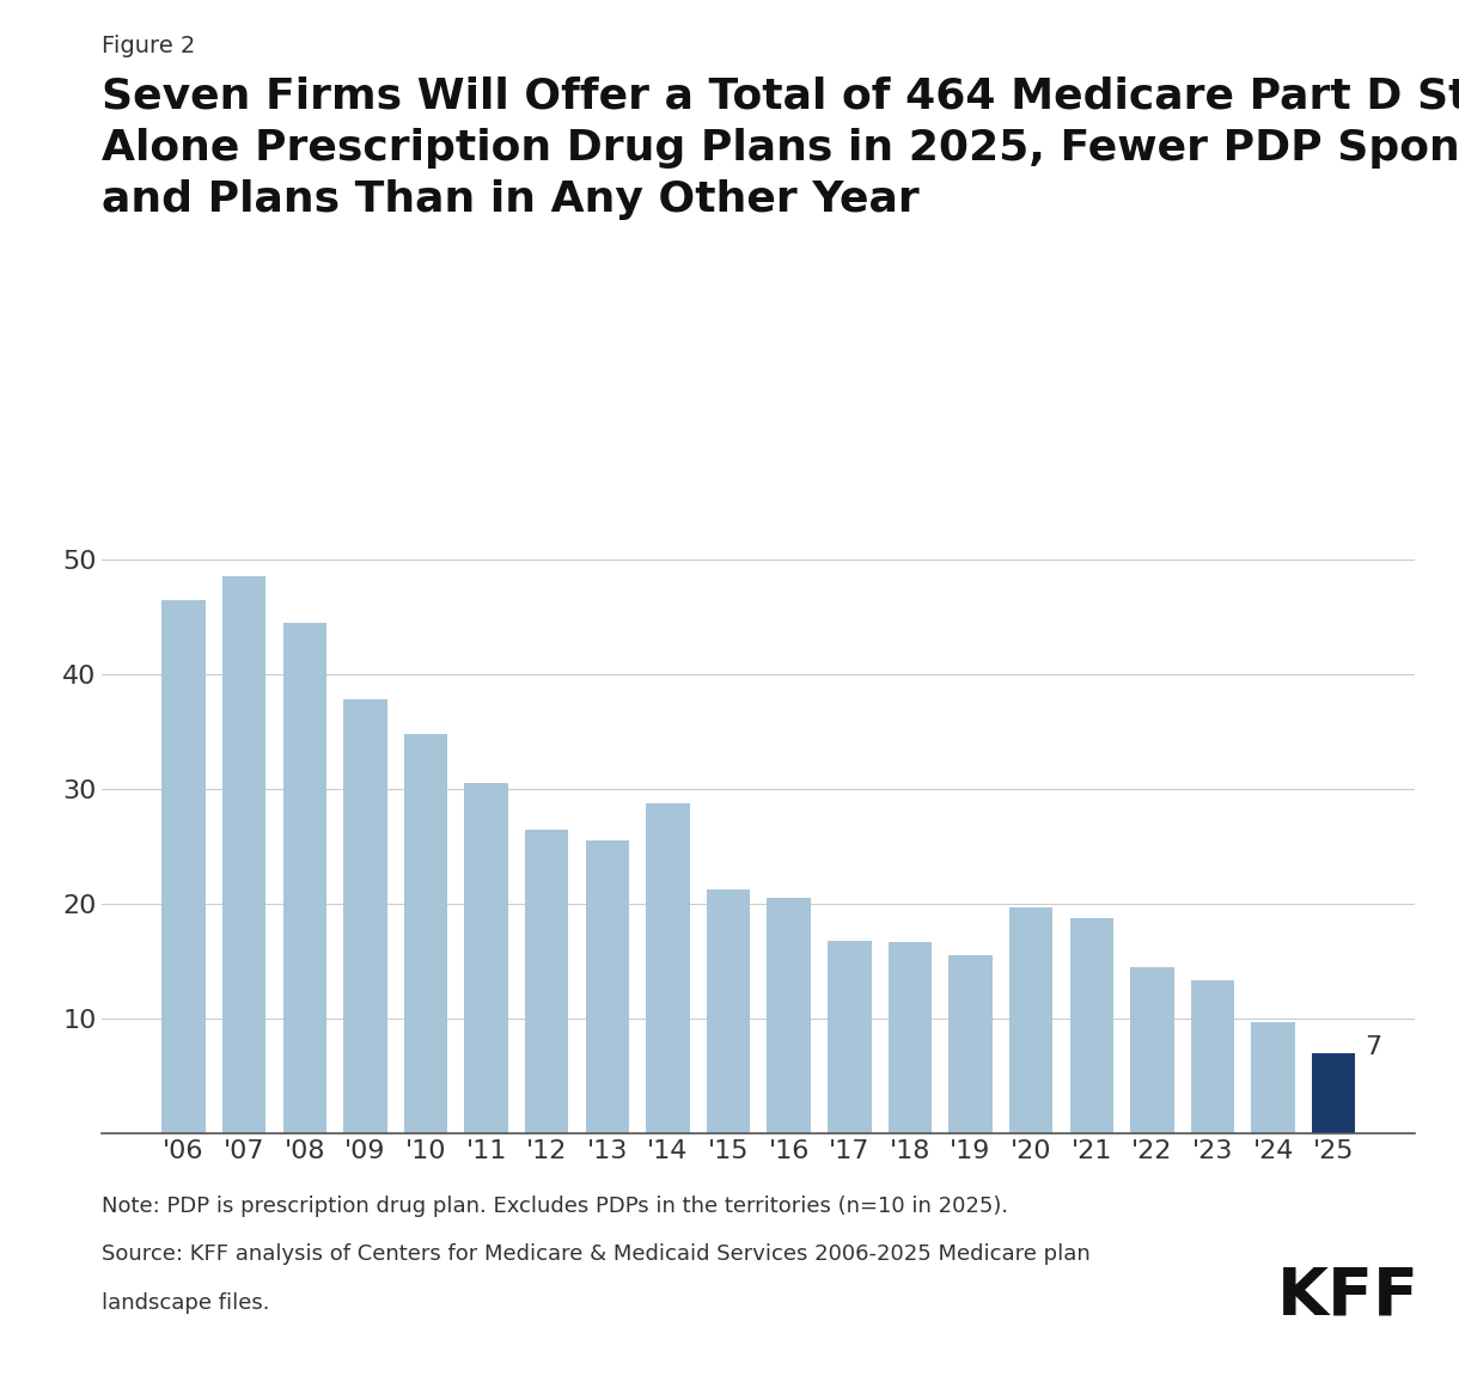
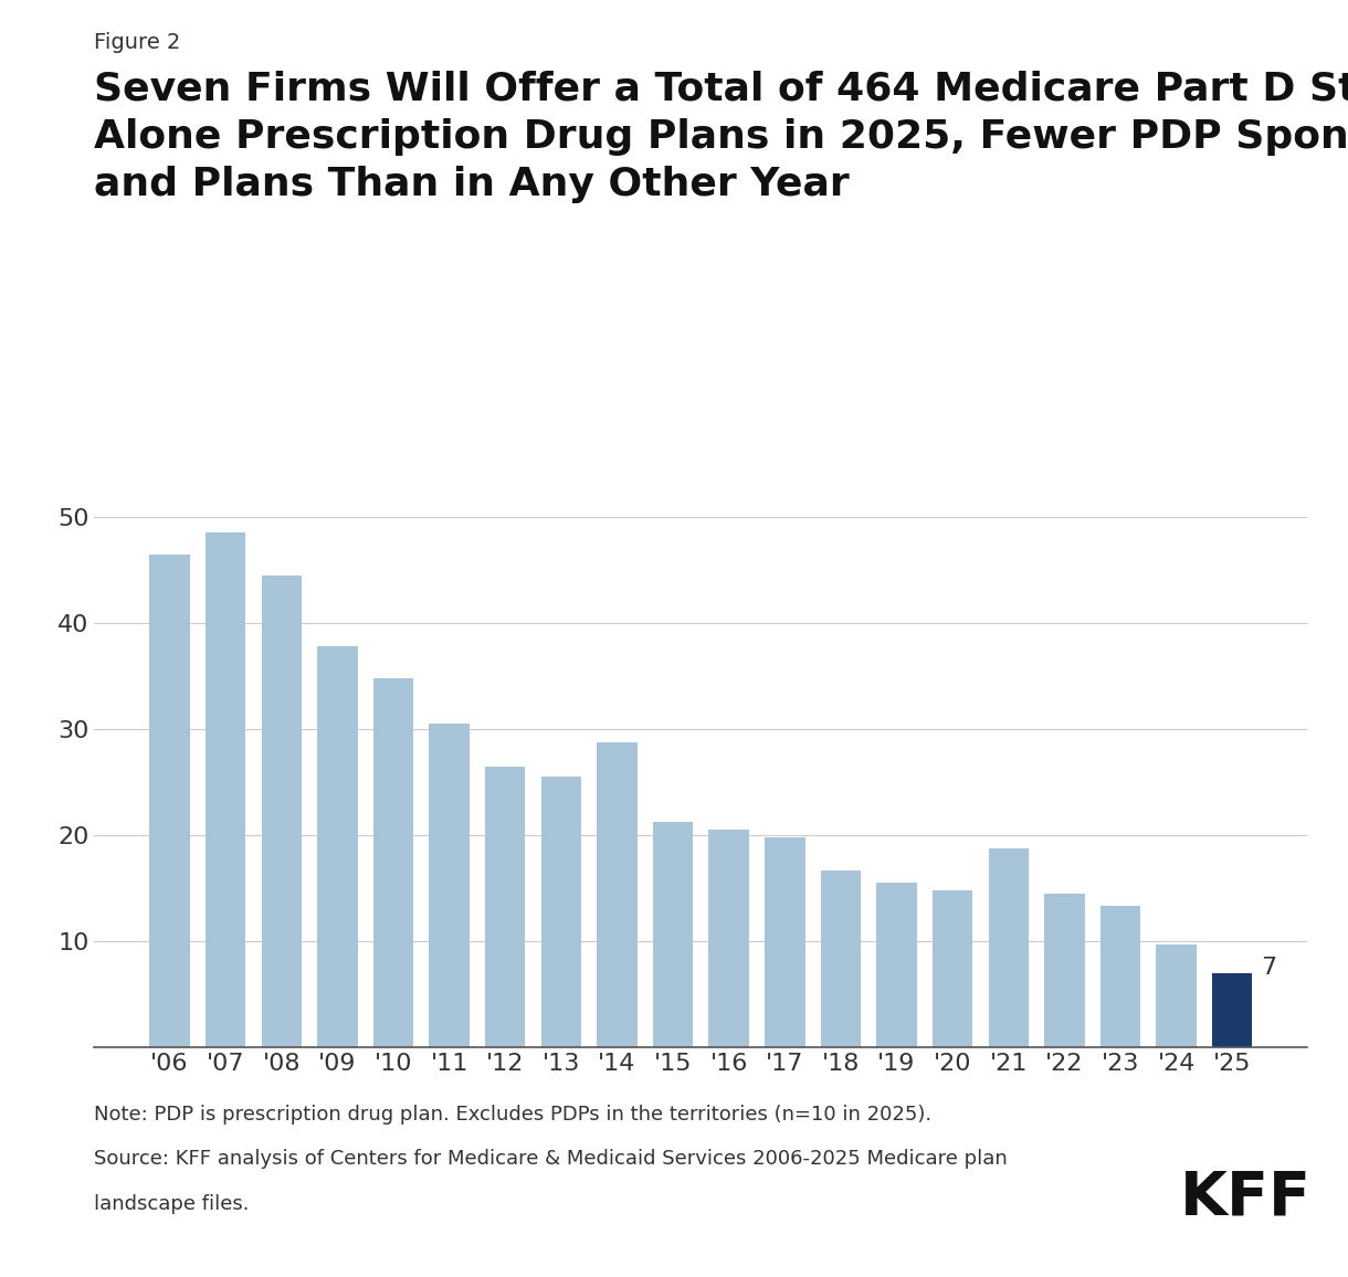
'17: 16.8 -> 19.8
'20: 19.7 -> 14.8
